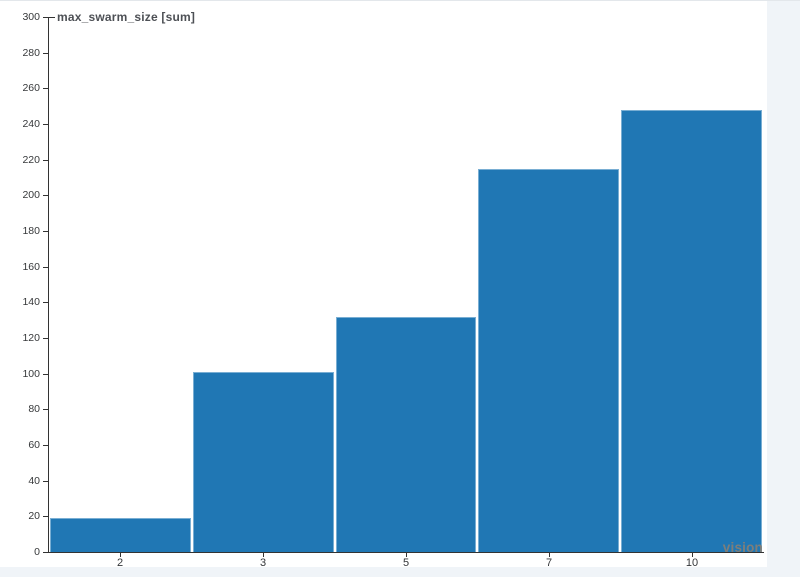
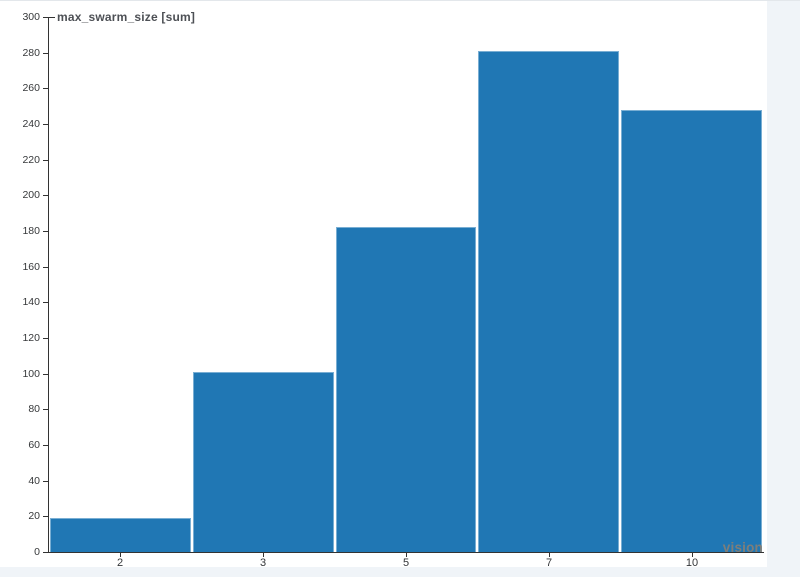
5: 132 -> 182
7: 215 -> 281
